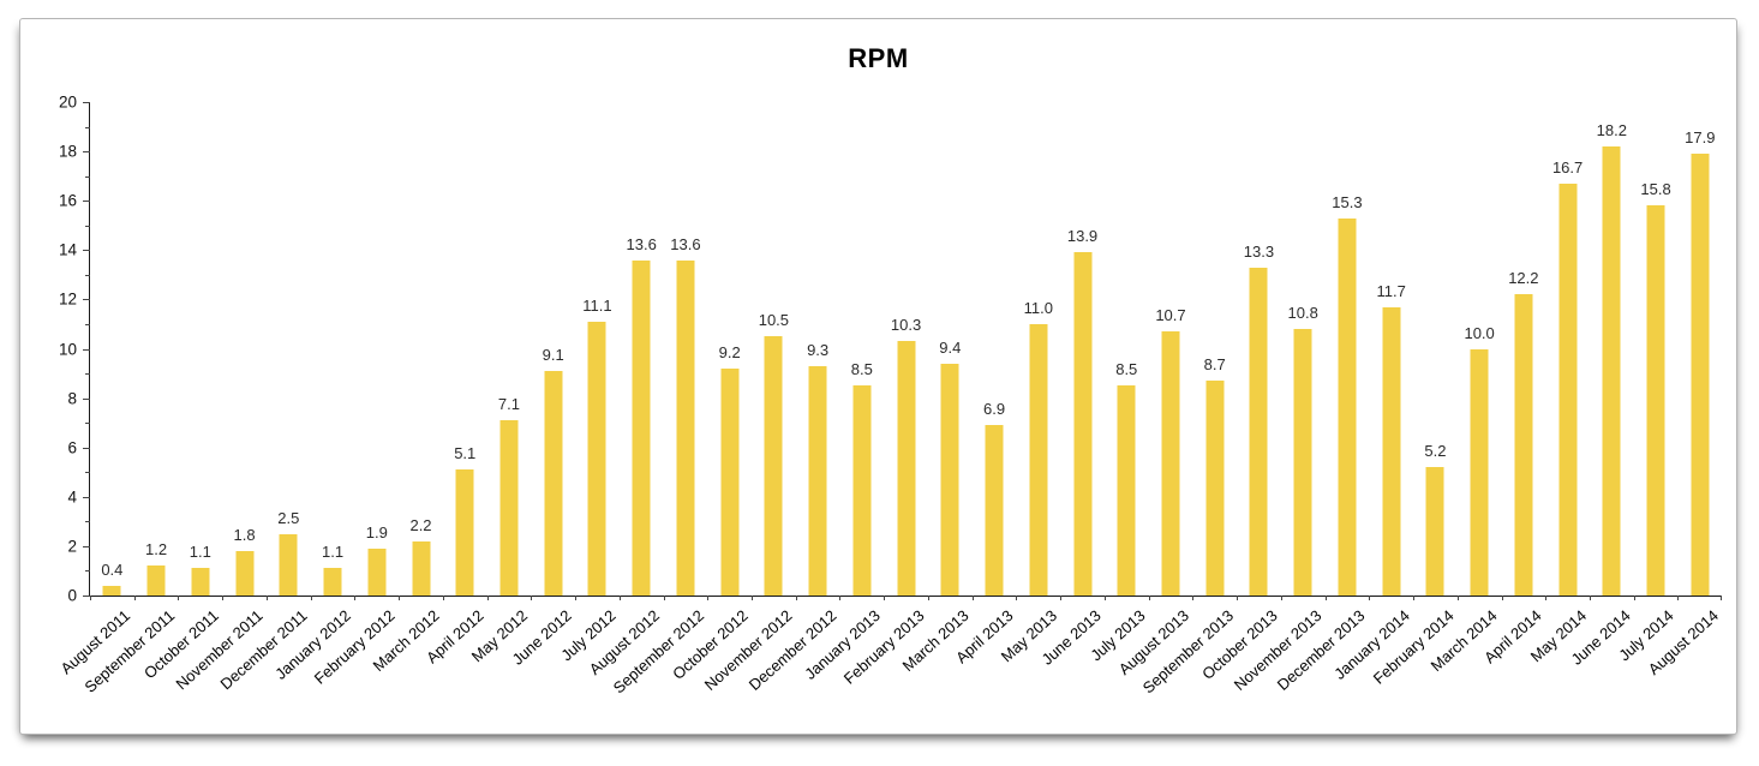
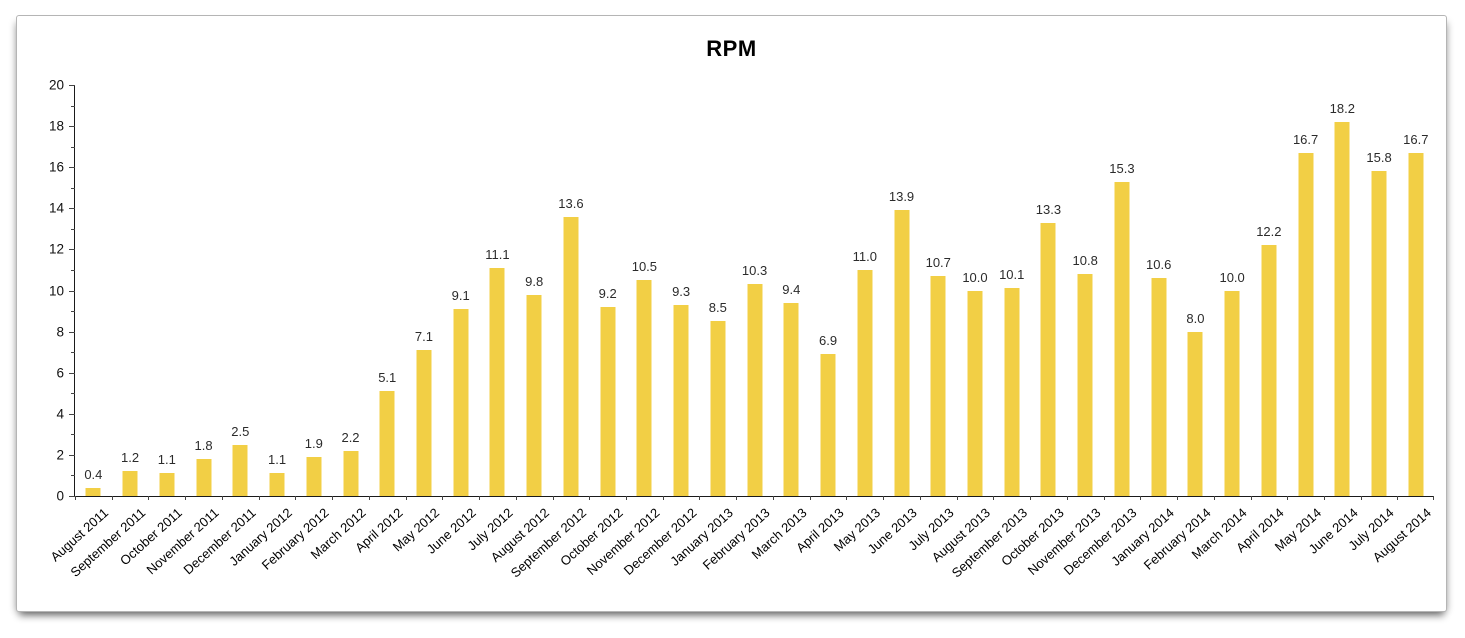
August 2012: 13.6 -> 9.8
July 2013: 8.5 -> 10.7
August 2013: 10.7 -> 10.0
September 2013: 8.7 -> 10.1
January 2014: 11.7 -> 10.6
February 2014: 5.2 -> 8.0
August 2014: 17.9 -> 16.7
